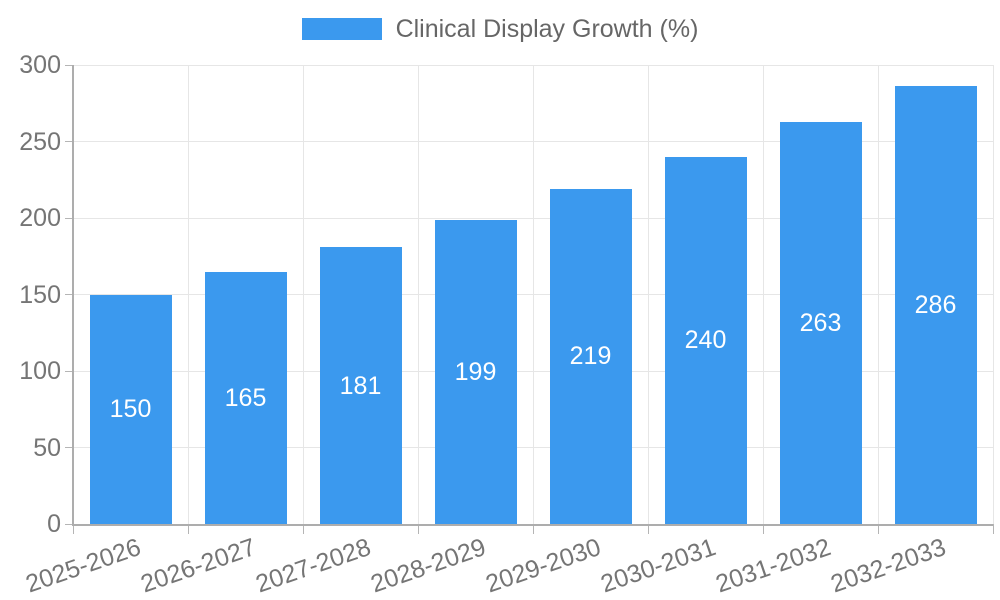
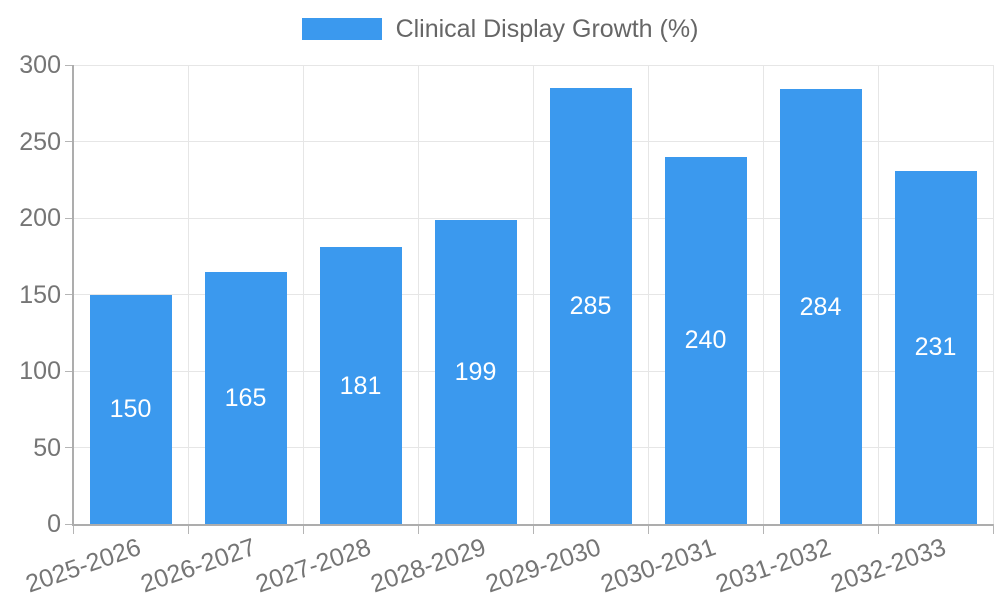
2029-2030: 219 -> 285
2031-2032: 263 -> 284
2032-2033: 286 -> 231
